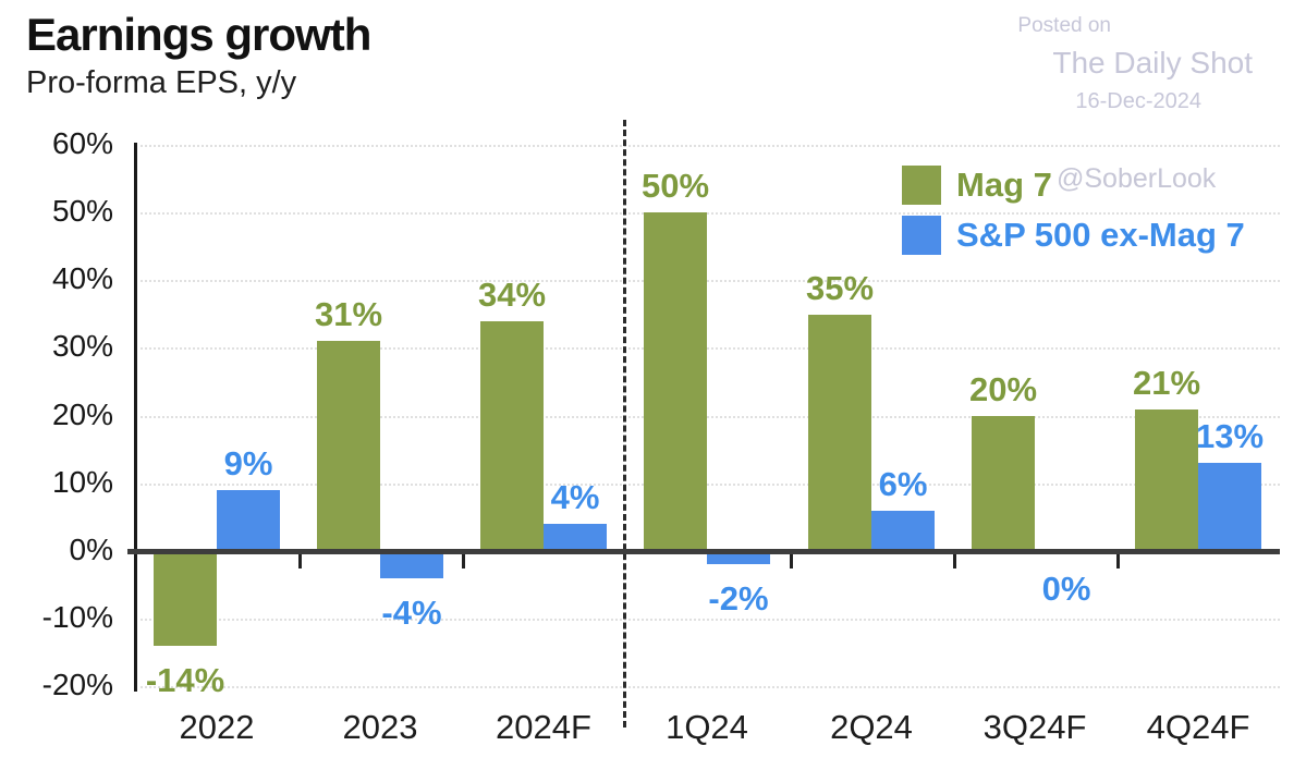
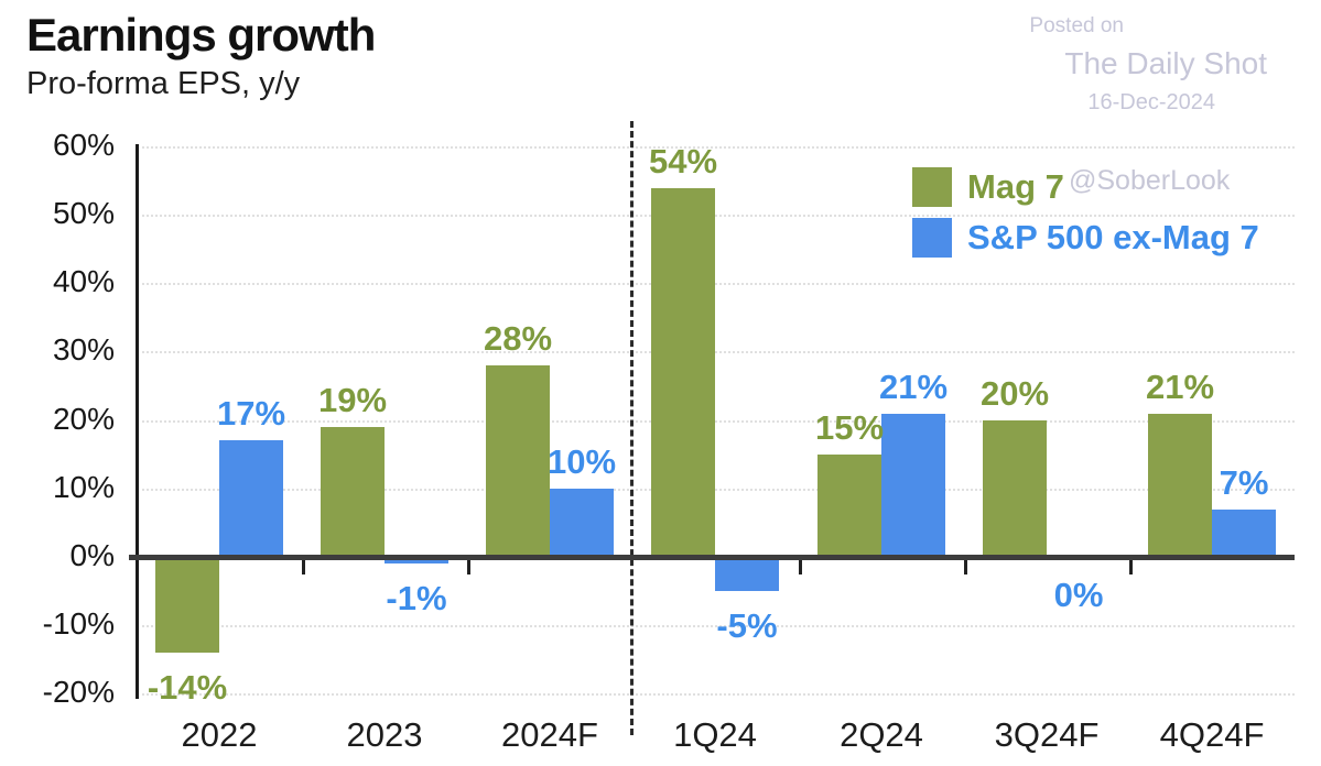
S&P 500 ex-Mag 7/2022: 9% -> 17%
Mag 7/2023: 31% -> 19%
S&P 500 ex-Mag 7/2023: -4% -> -1%
Mag 7/2024F: 34% -> 28%
S&P 500 ex-Mag 7/2024F: 4% -> 10%
Mag 7/1Q24: 50% -> 54%
S&P 500 ex-Mag 7/1Q24: -2% -> -5%
Mag 7/2Q24: 35% -> 15%
S&P 500 ex-Mag 7/2Q24: 6% -> 21%
S&P 500 ex-Mag 7/4Q24F: 13% -> 7%
